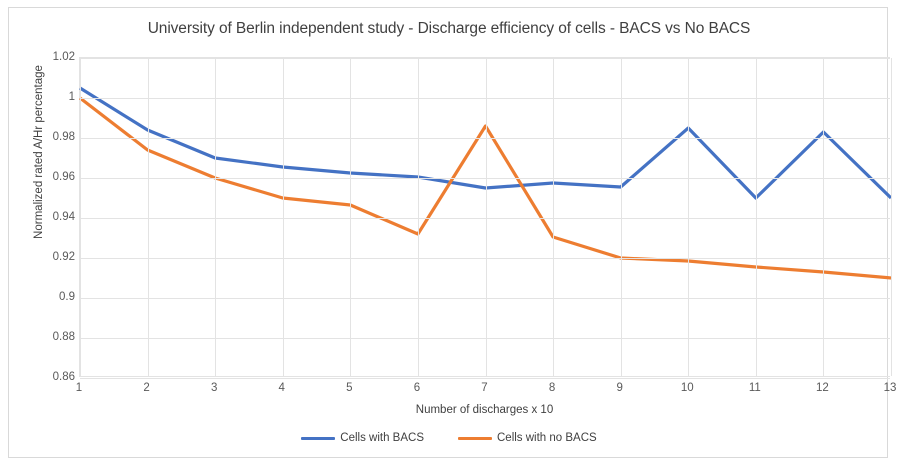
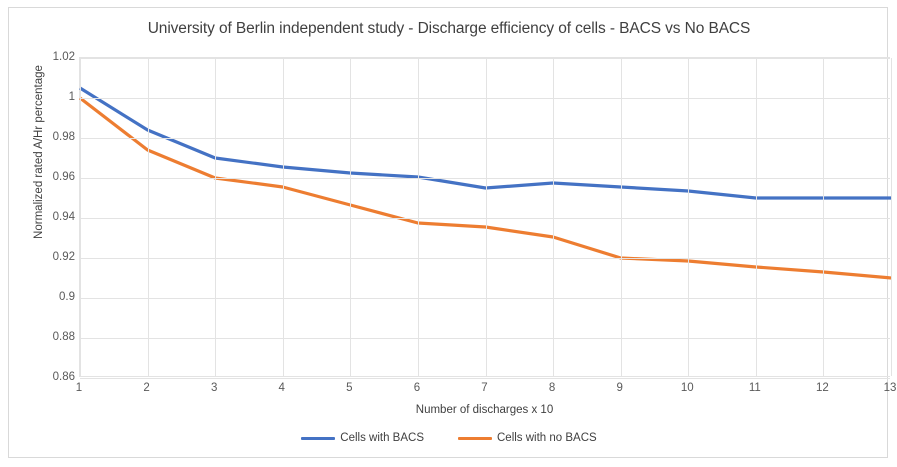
Cells with no BACS/4: 0.950 -> 0.956
Cells with no BACS/6: 0.932 -> 0.938
Cells with no BACS/7: 0.986 -> 0.935
Cells with BACS/10: 0.985 -> 0.954
Cells with BACS/12: 0.983 -> 0.950
